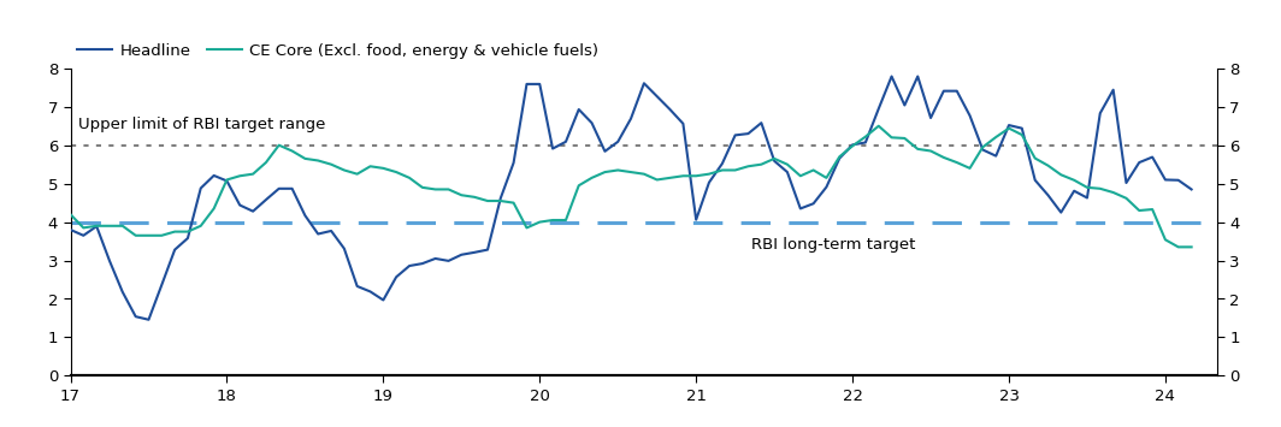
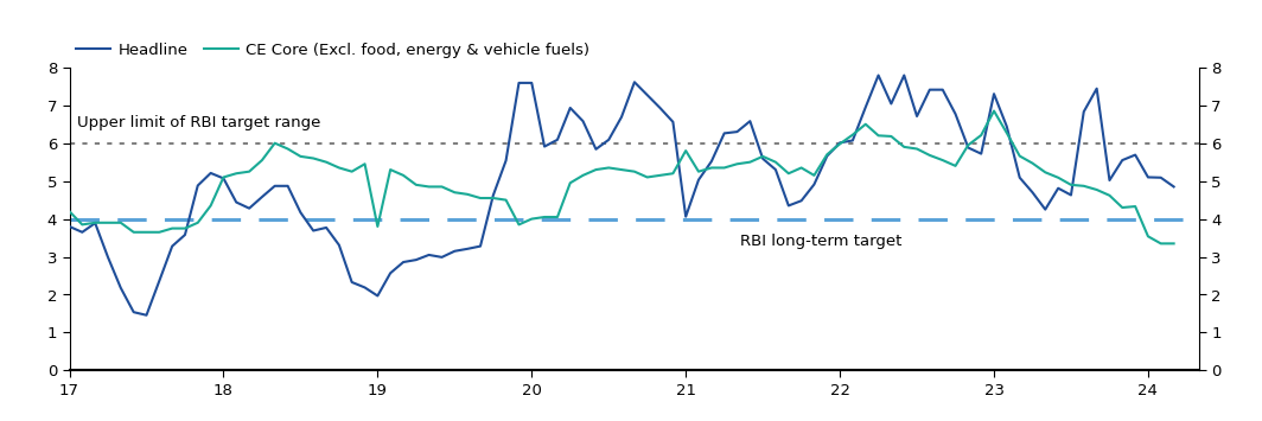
CE Core (Excl. food, energy & vehicle fuels)/19: 5.40 -> 3.80
CE Core (Excl. food, energy & vehicle fuels)/21: 5.20 -> 5.80
Headline/23: 6.52 -> 7.30
CE Core (Excl. food, energy & vehicle fuels)/23: 6.44 -> 6.85
